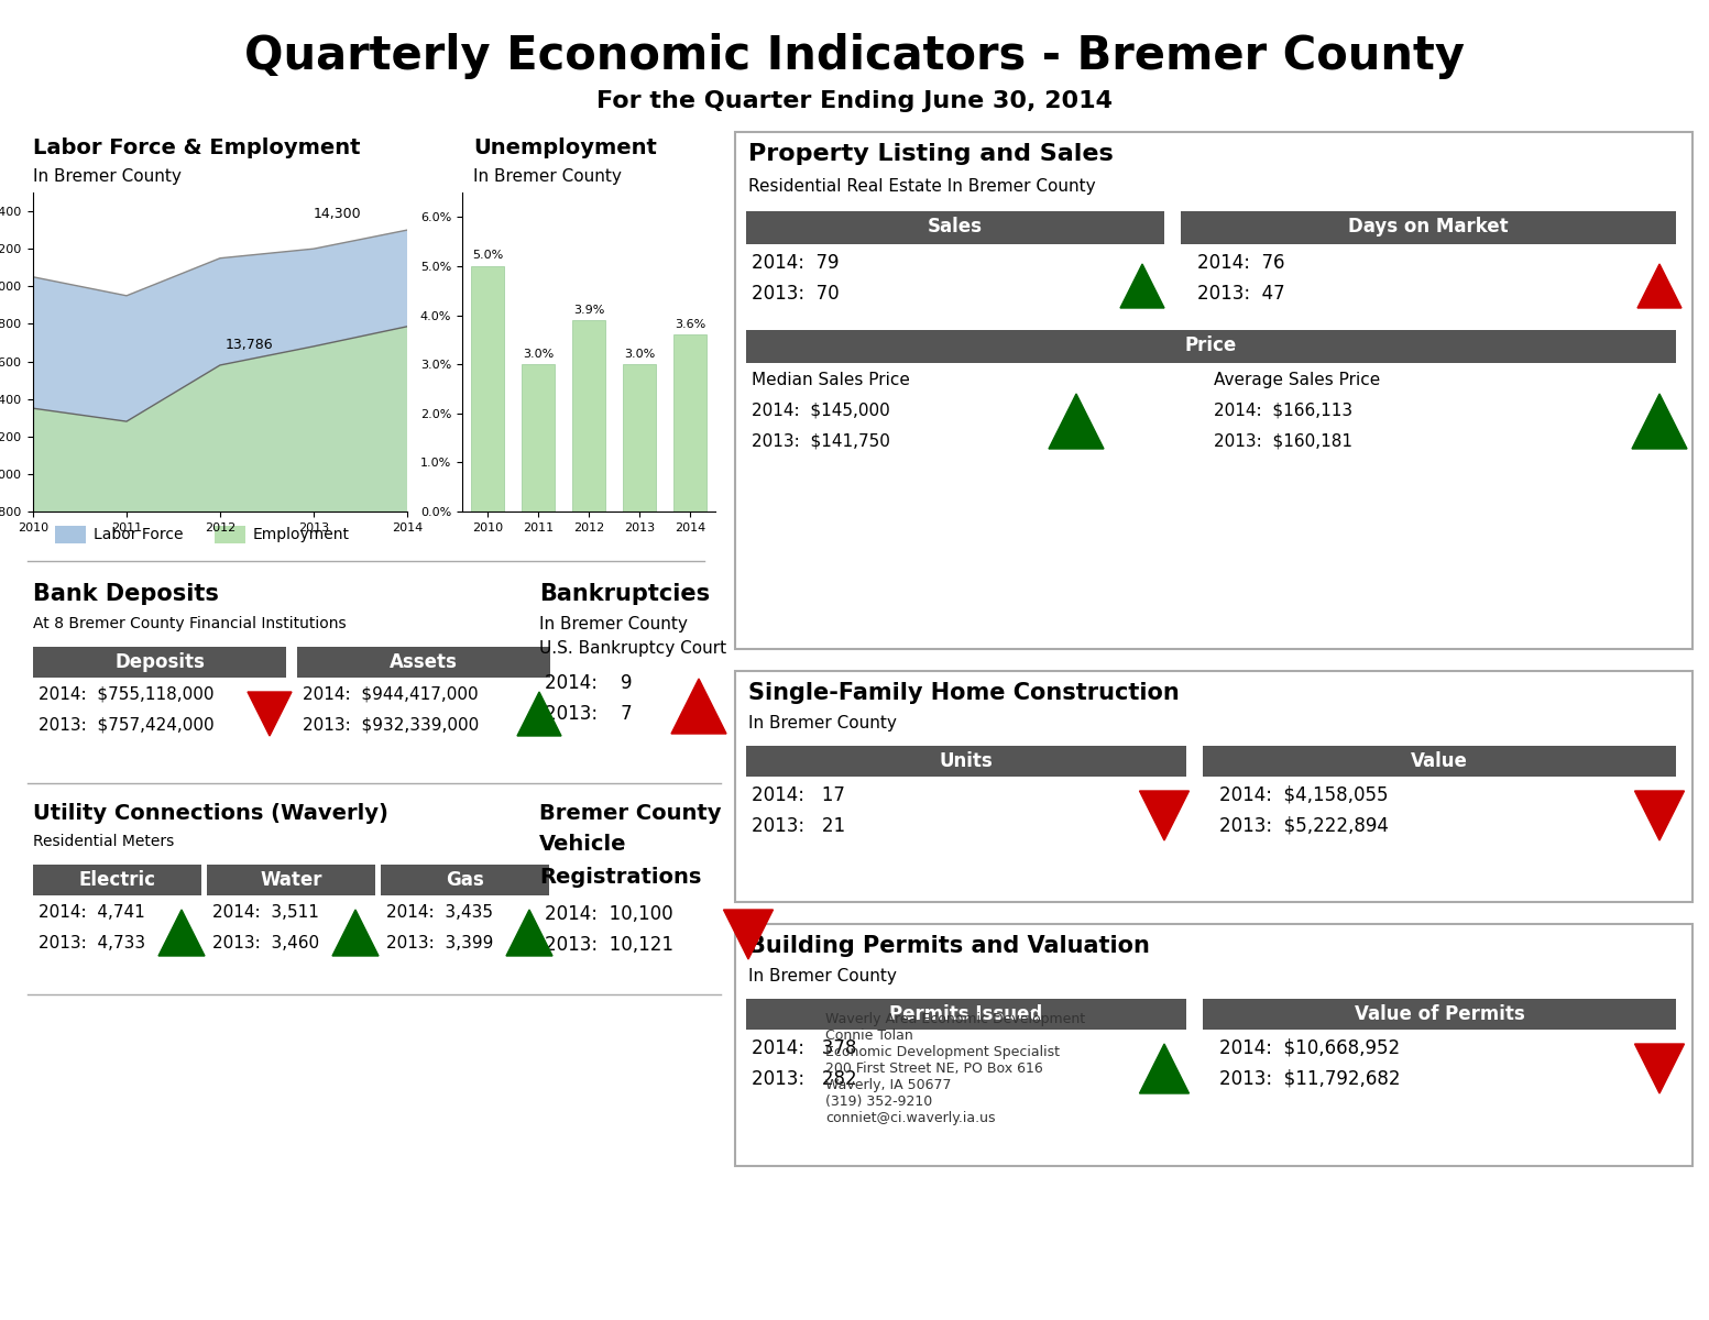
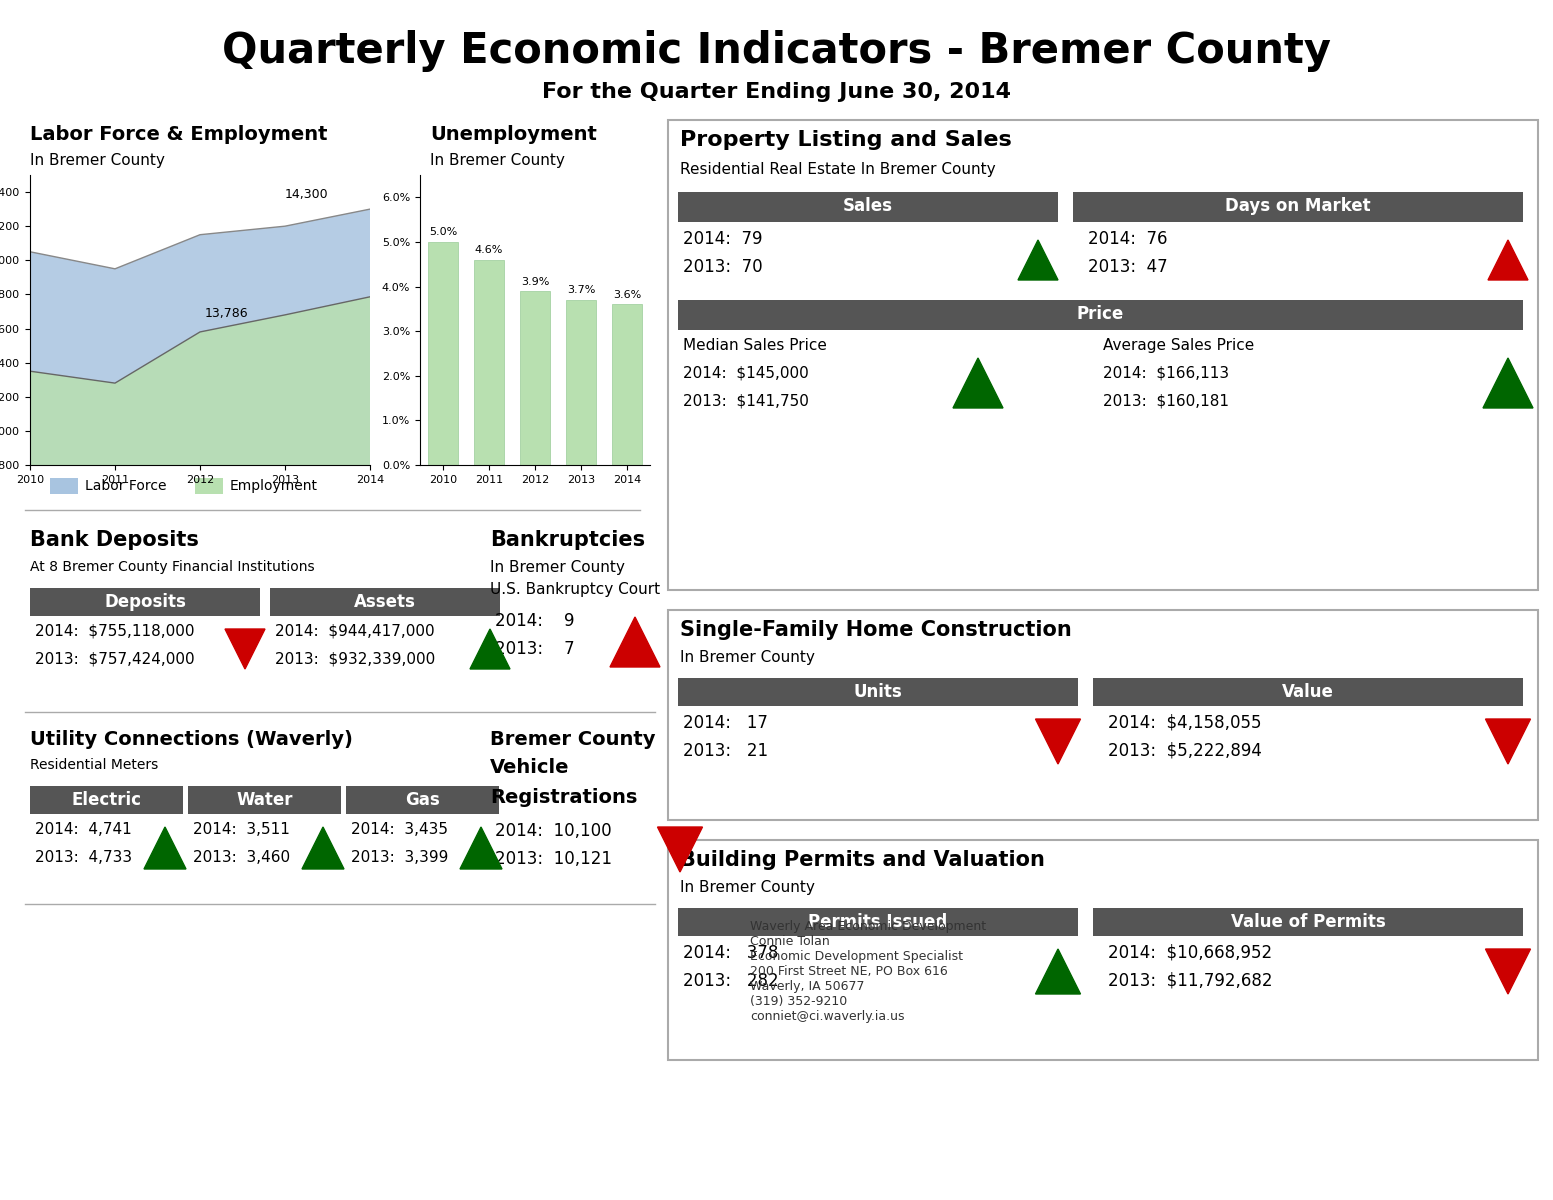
2011: 3.0% -> 4.6%
2013: 3.0% -> 3.7%
